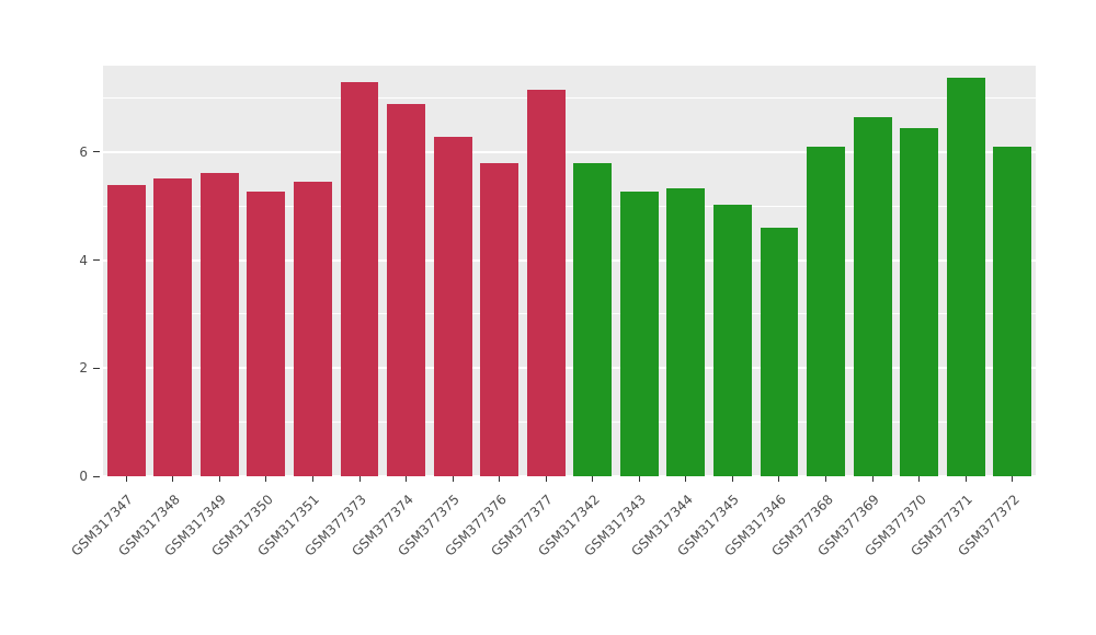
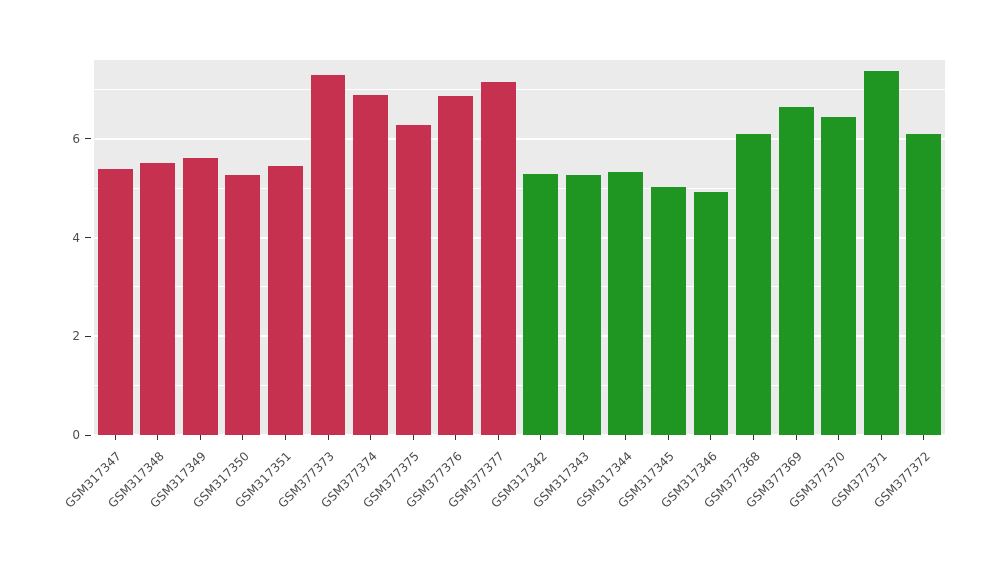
GSM377376: 5.8 -> 6.9
GSM317342: 5.8 -> 5.3
GSM317346: 4.6 -> 4.9
